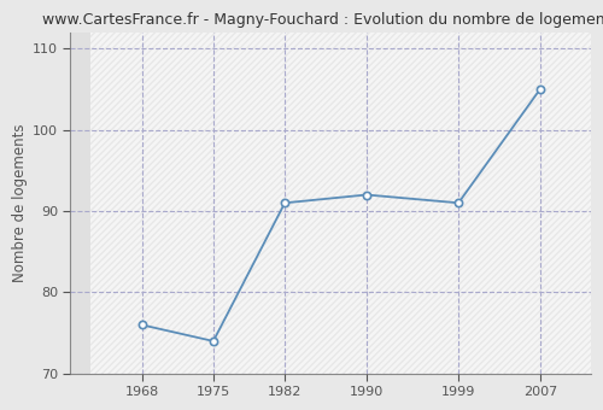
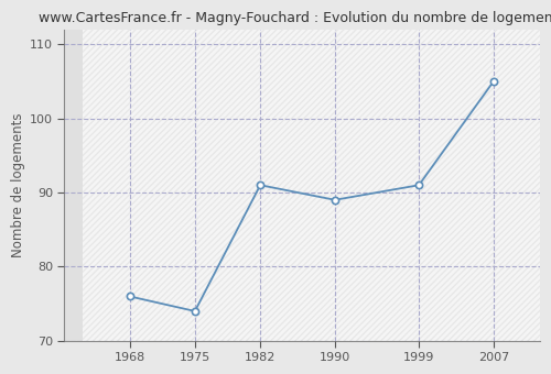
1990: 92 -> 89
